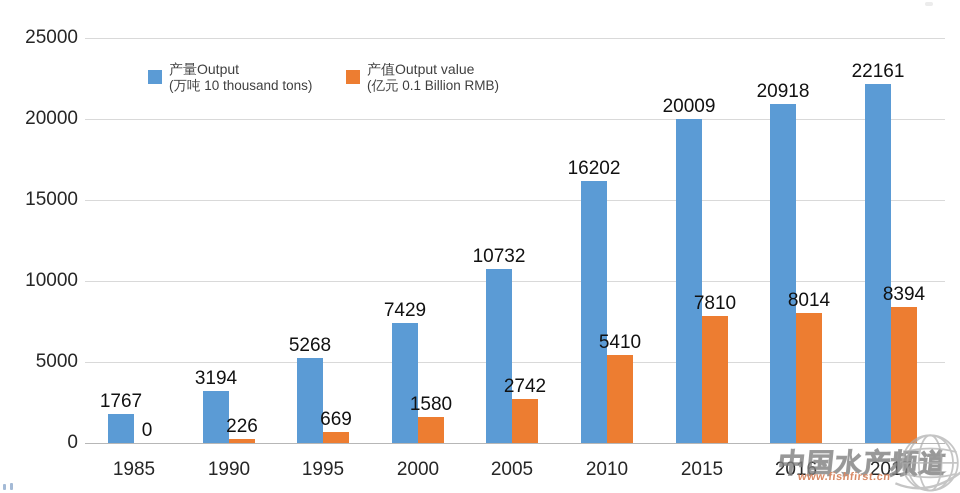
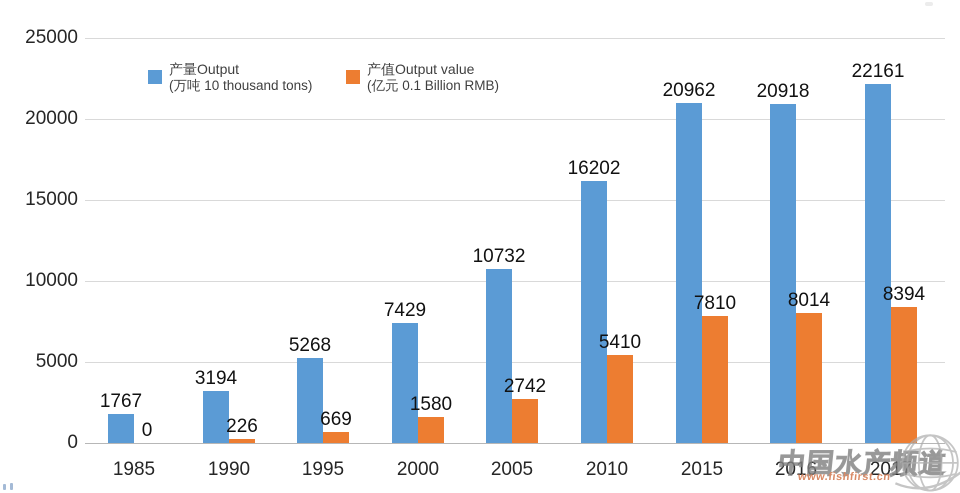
产量Output (万吨 10 thousand tons)/2015: 20009 -> 20962
